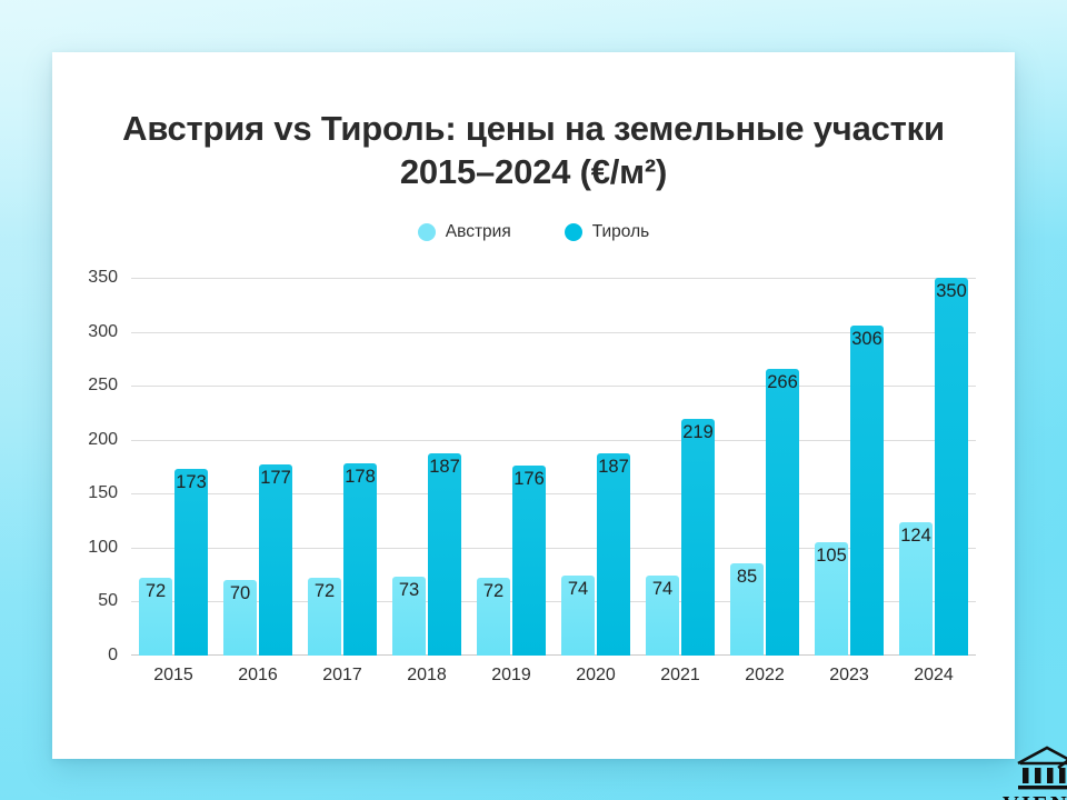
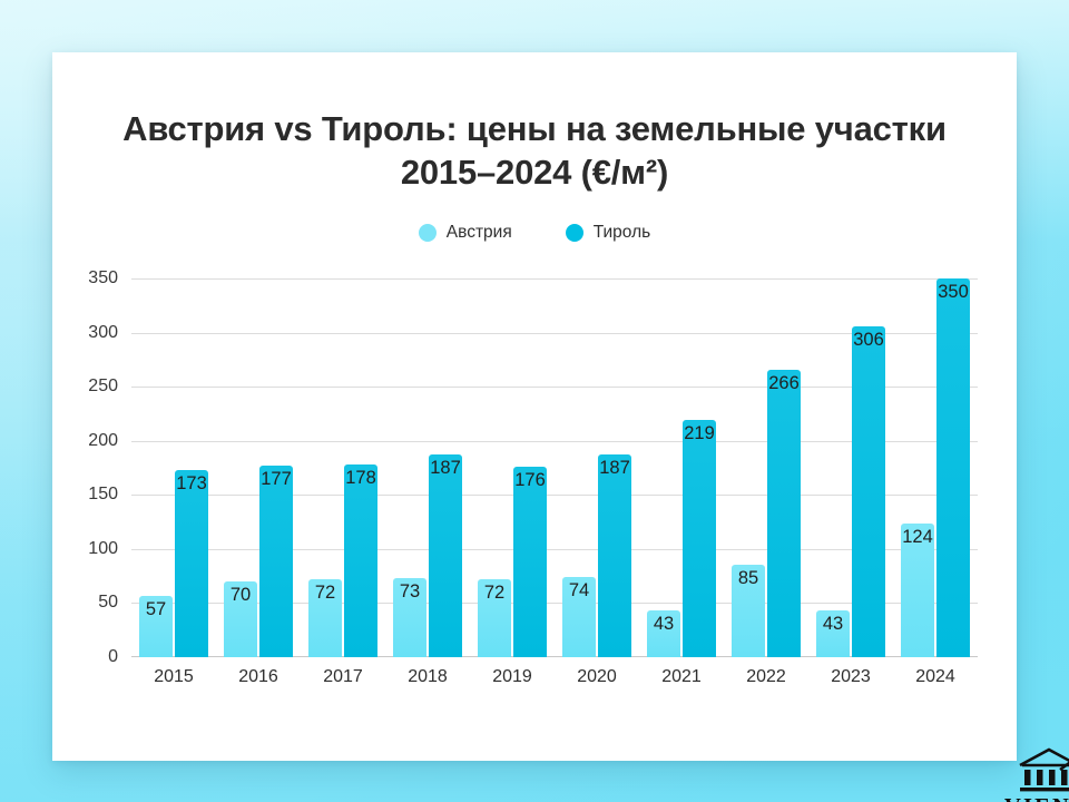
Австрия/2015: 72 -> 57
Австрия/2021: 74 -> 43
Австрия/2023: 105 -> 43
